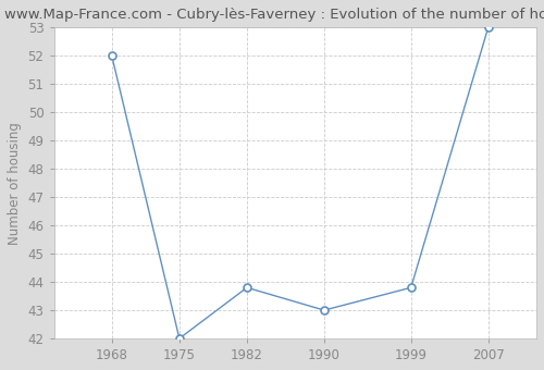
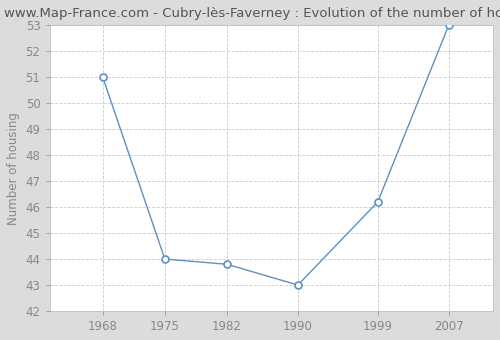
1968: 52.0 -> 51.0
1975: 42.0 -> 44.0
1999: 43.8 -> 46.2
